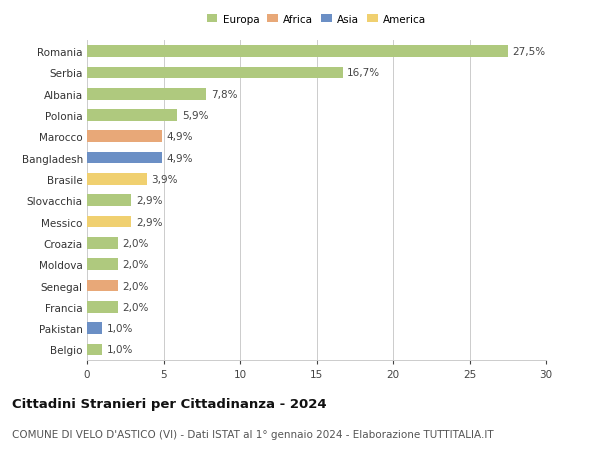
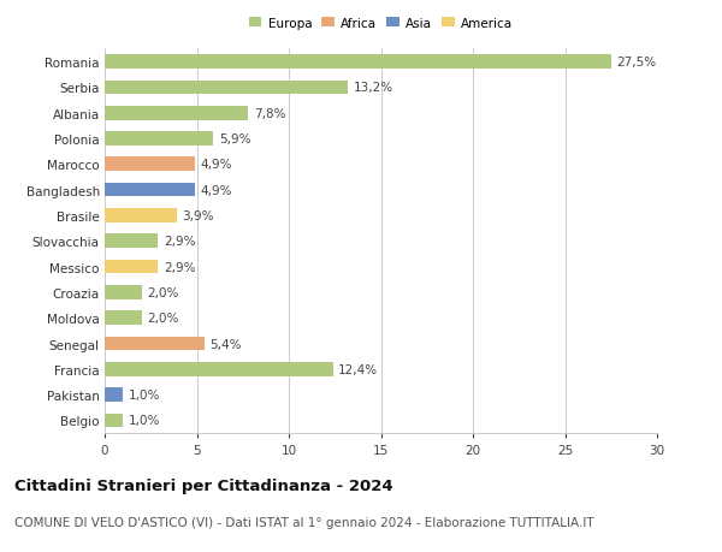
Serbia: 16,7% -> 13,2%
Senegal: 2,0% -> 5,4%
Francia: 2,0% -> 12,4%
